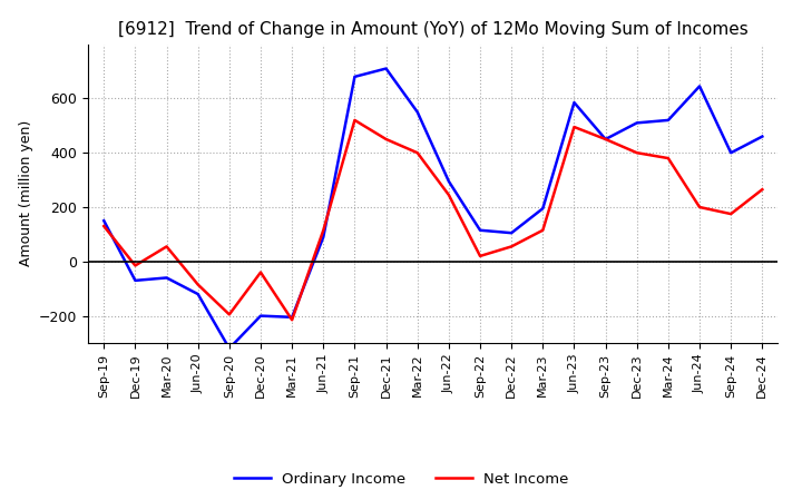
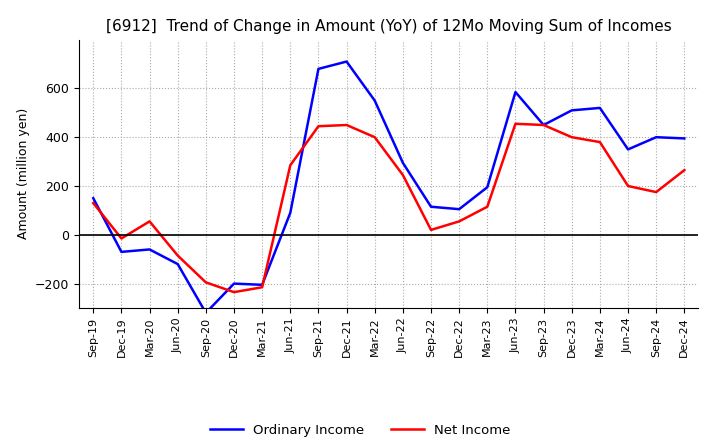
Net Income/Dec-20: -40 -> -235
Net Income/Jun-21: 115 -> 285
Net Income/Sep-21: 520 -> 445
Net Income/Jun-23: 495 -> 455
Ordinary Income/Jun-24: 645 -> 350
Ordinary Income/Dec-24: 460 -> 395
